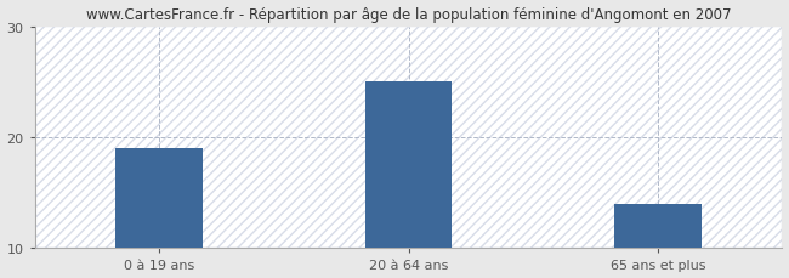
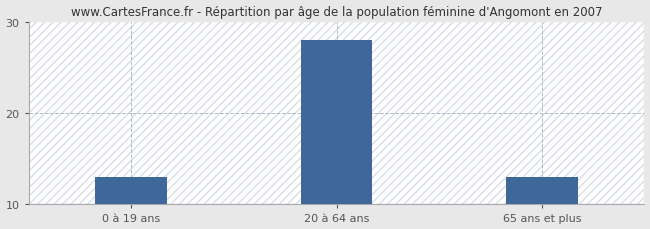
0 à 19 ans: 19 -> 13
20 à 64 ans: 25 -> 28
65 ans et plus: 14 -> 13
